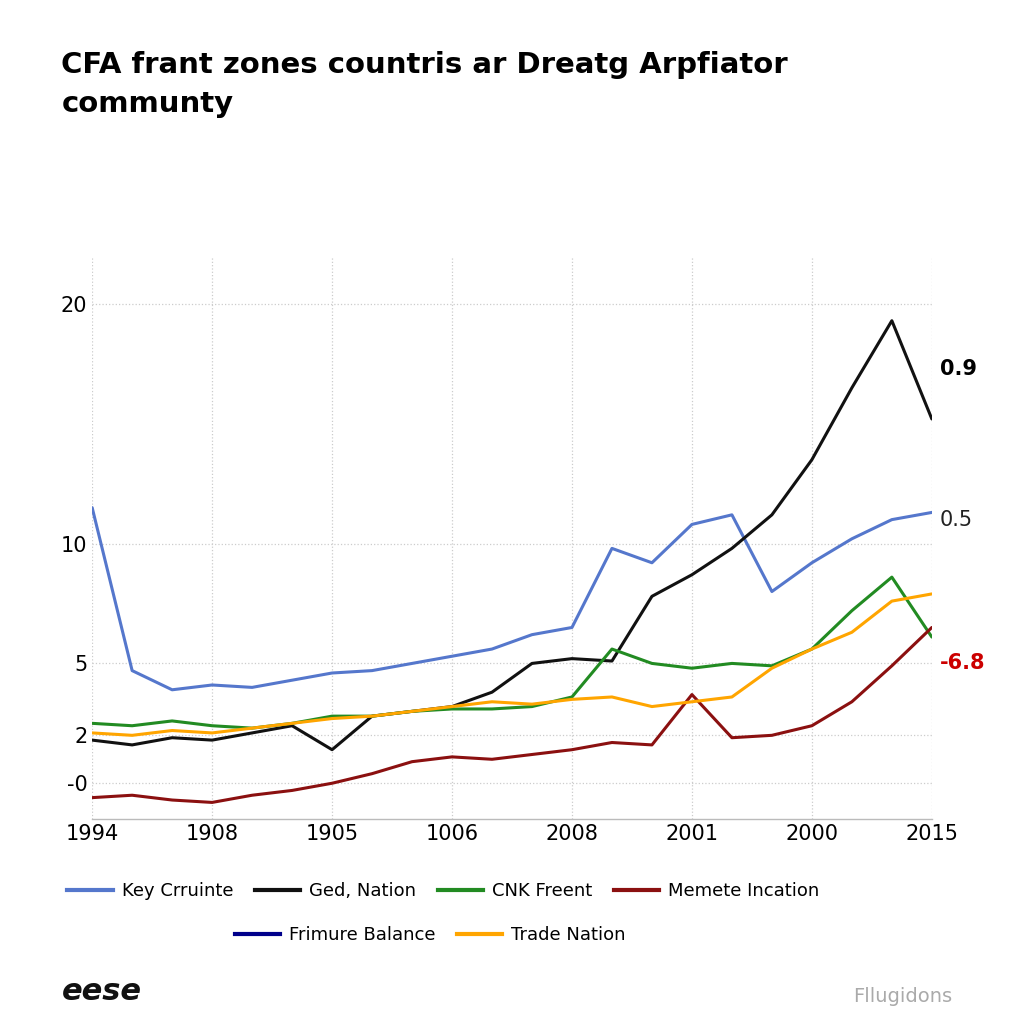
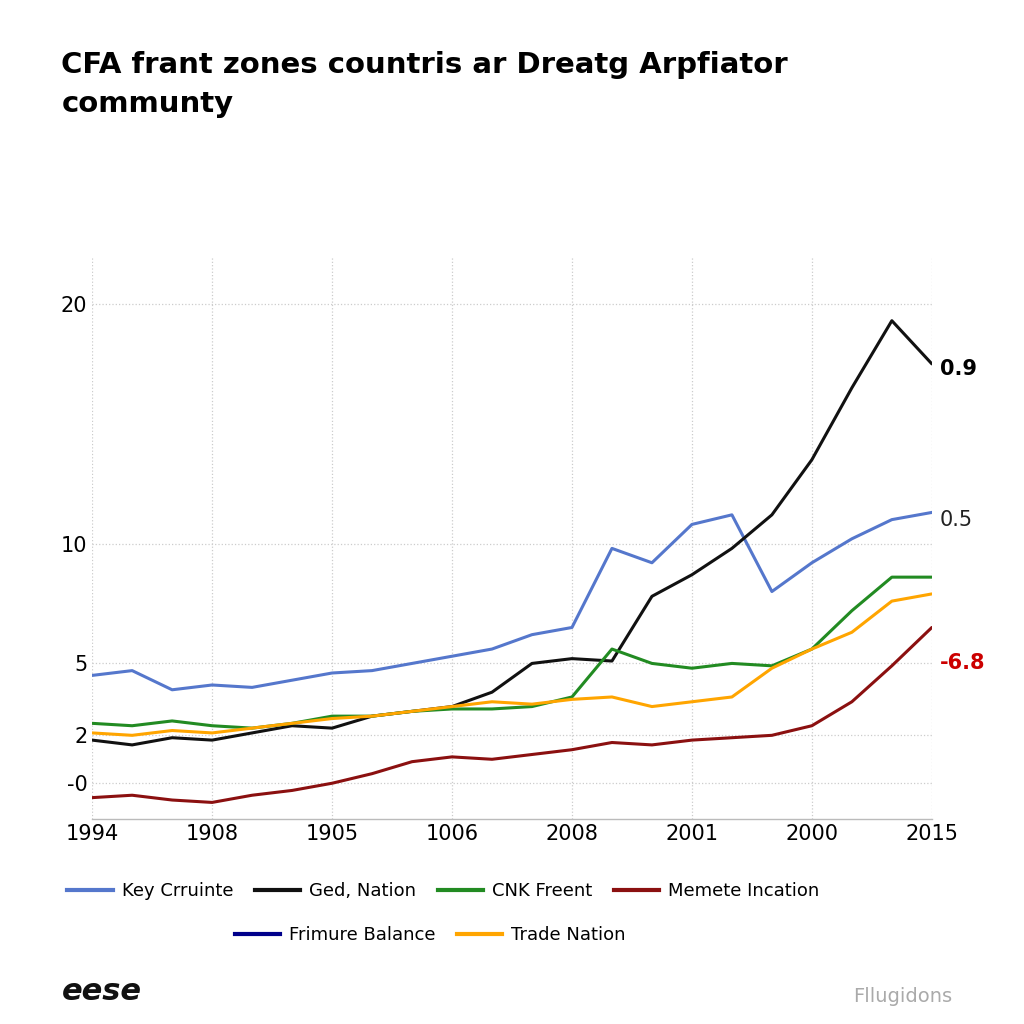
Key Crruinte/1994: 11.5 -> 4.5
Ged, Nation/1905: 1.4 -> 2.3
Memete Incation/2001: 3.7 -> 1.8
Ged, Nation/2015: 15.2 -> 17.5
CNK Freent/2015: 6.1 -> 8.6
